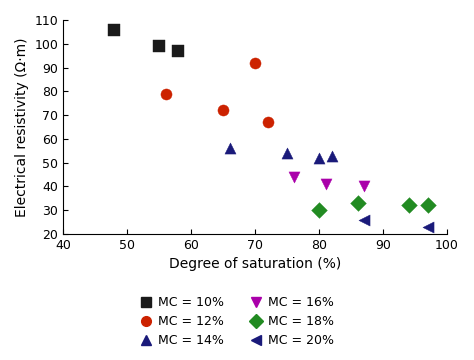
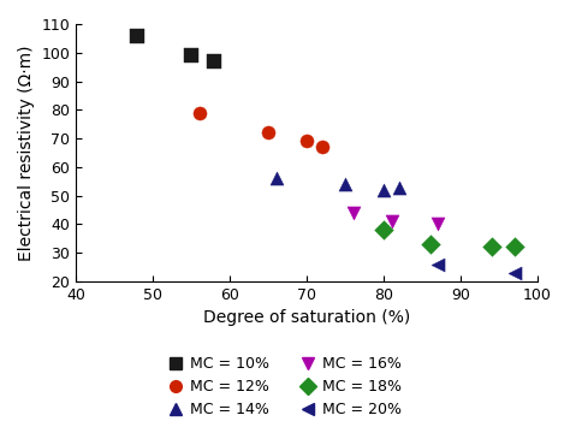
MC = 12%/70: 92 -> 69
MC = 18%/80: 30 -> 38
